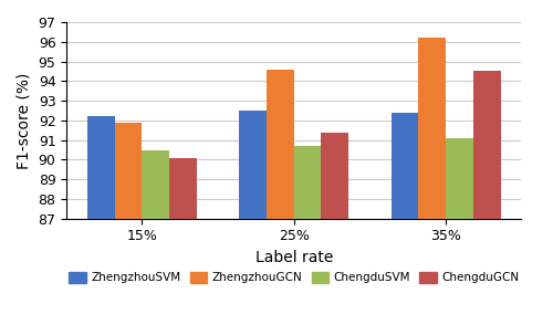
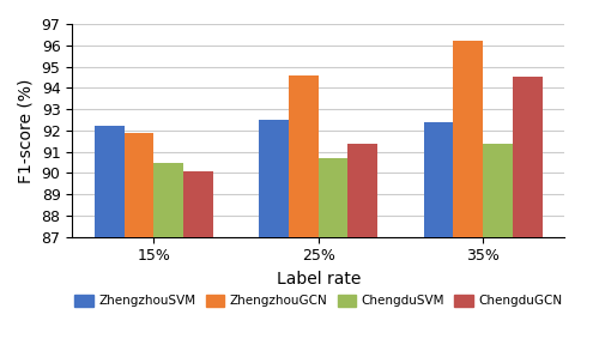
ChengduSVM/35%: 91.1 -> 91.4
